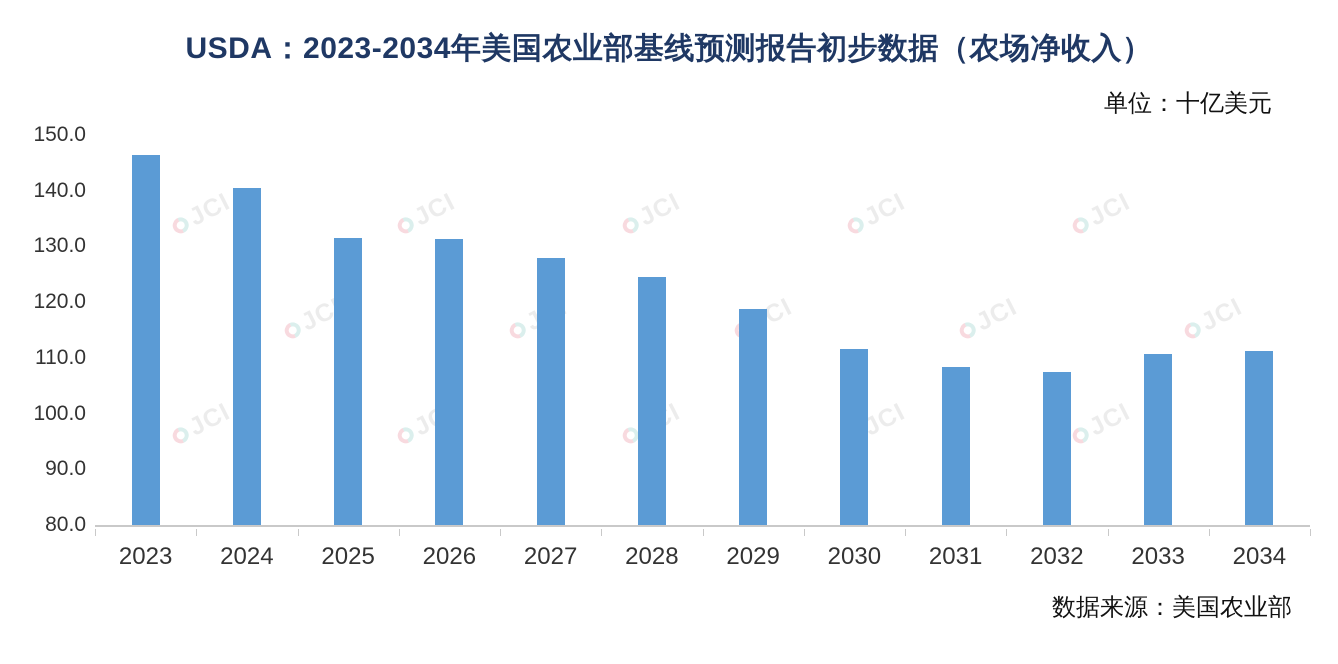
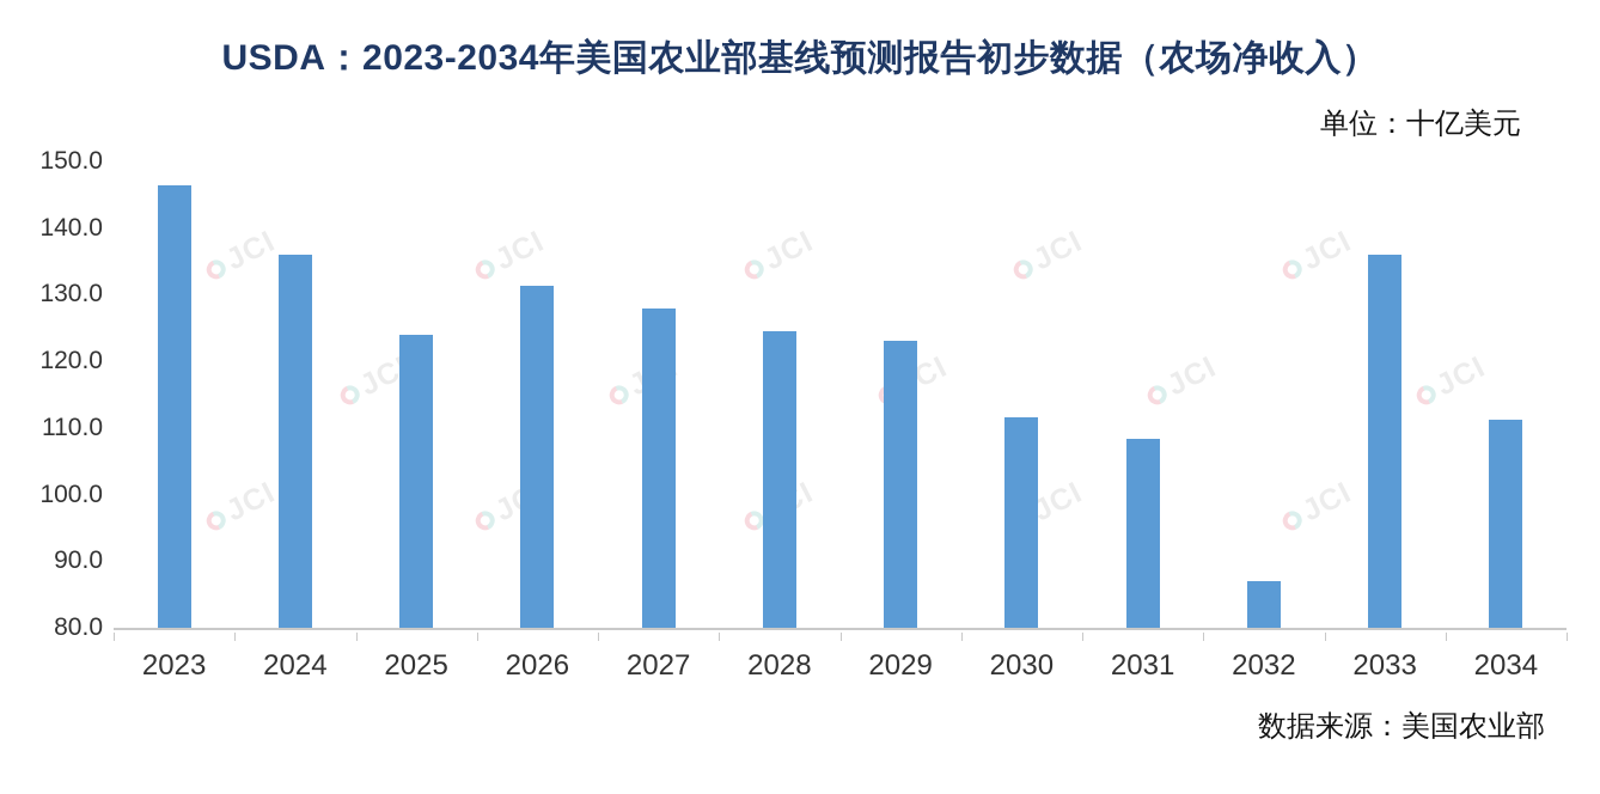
2024: 140 -> 136
2025: 132 -> 124
2029: 119 -> 123
2032: 108 -> 87
2033: 111 -> 136
